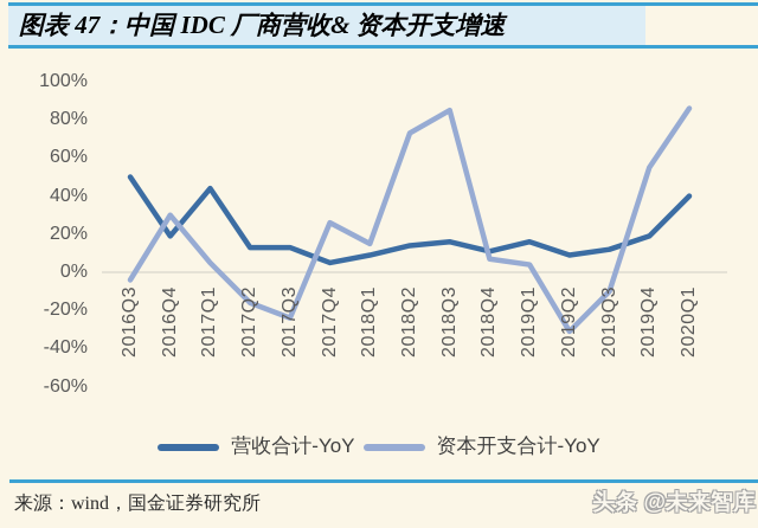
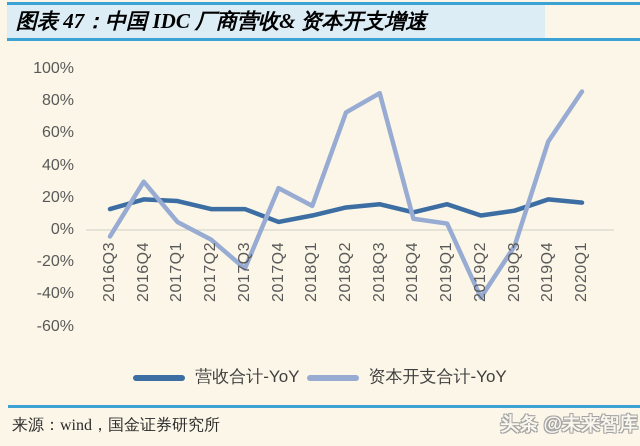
营收合计-YoY/2016Q3: 50% -> 13%
营收合计-YoY/2017Q1: 44% -> 18%
资本开支合计-YoY/2017Q2: -16% -> -6%
资本开支合计-YoY/2019Q2: -31% -> -42%
营收合计-YoY/2020Q1: 40% -> 17%
